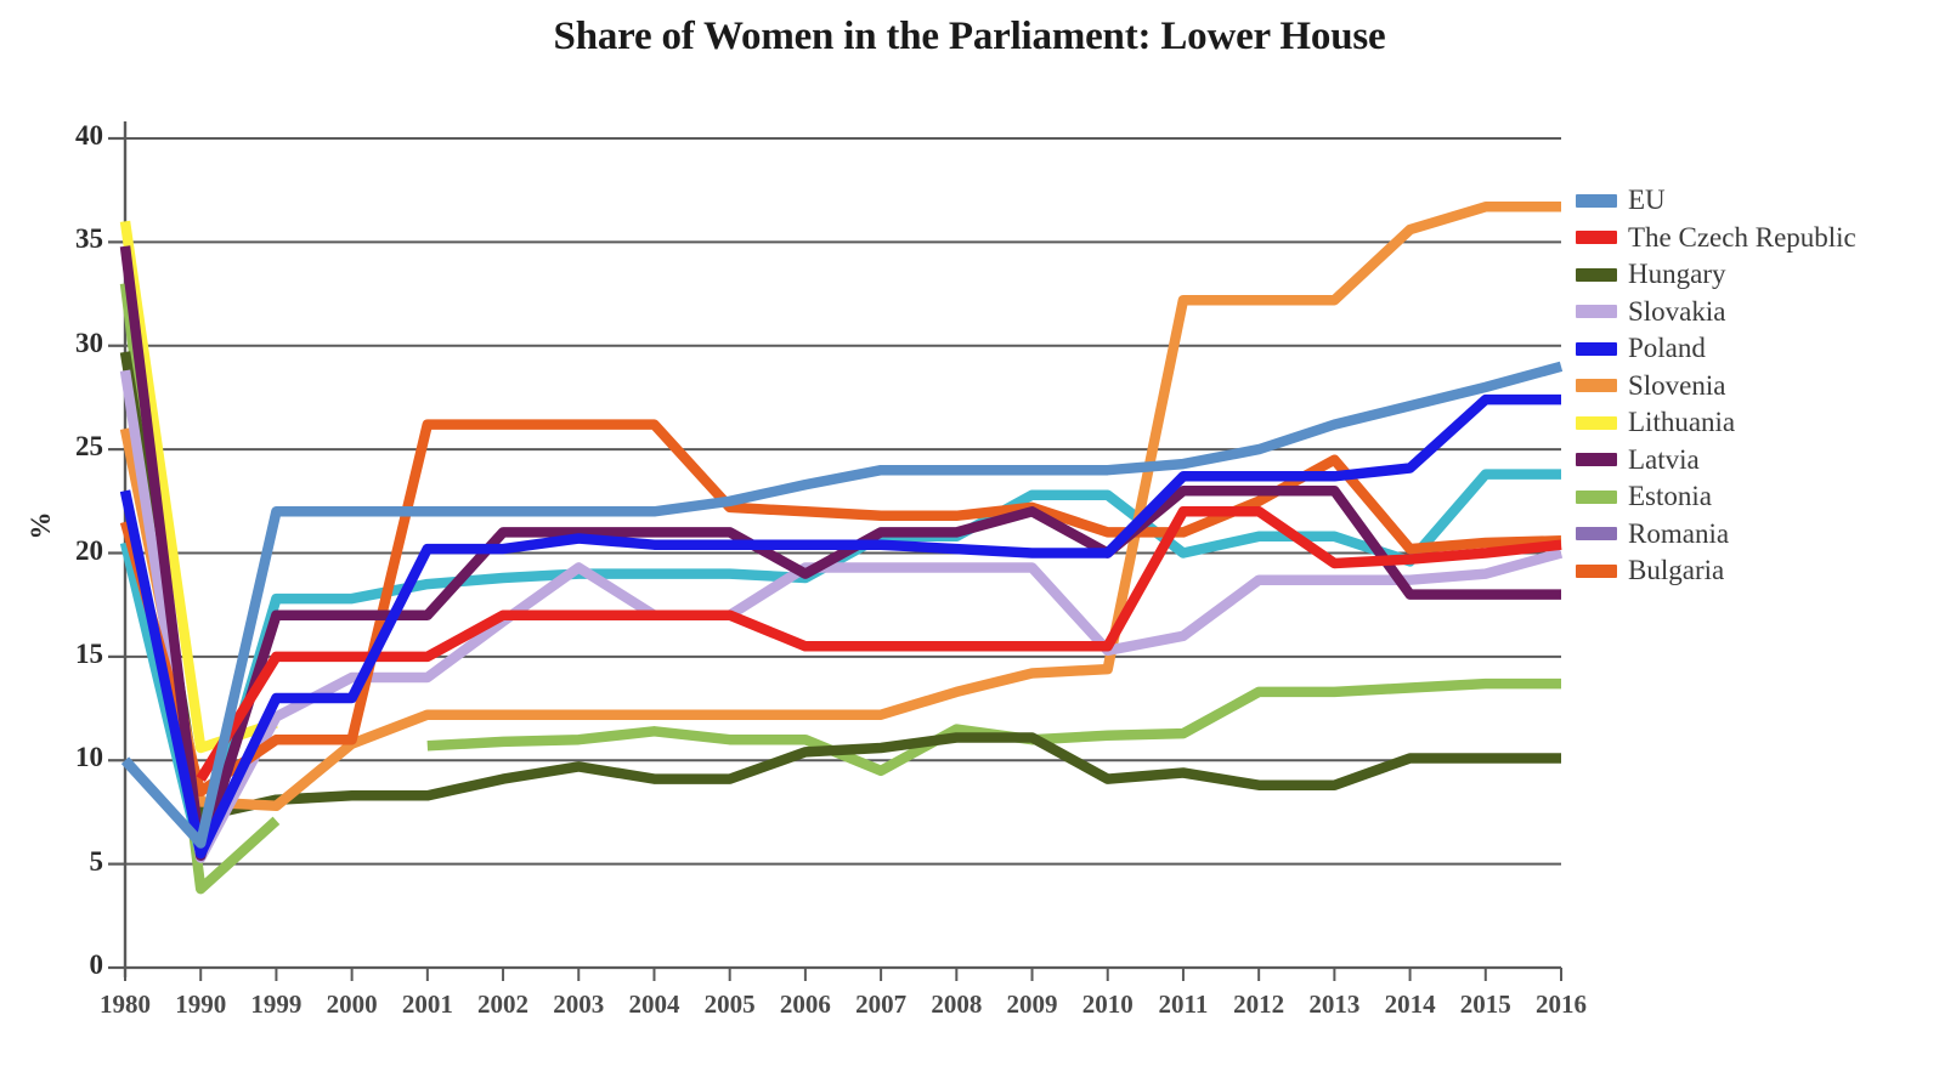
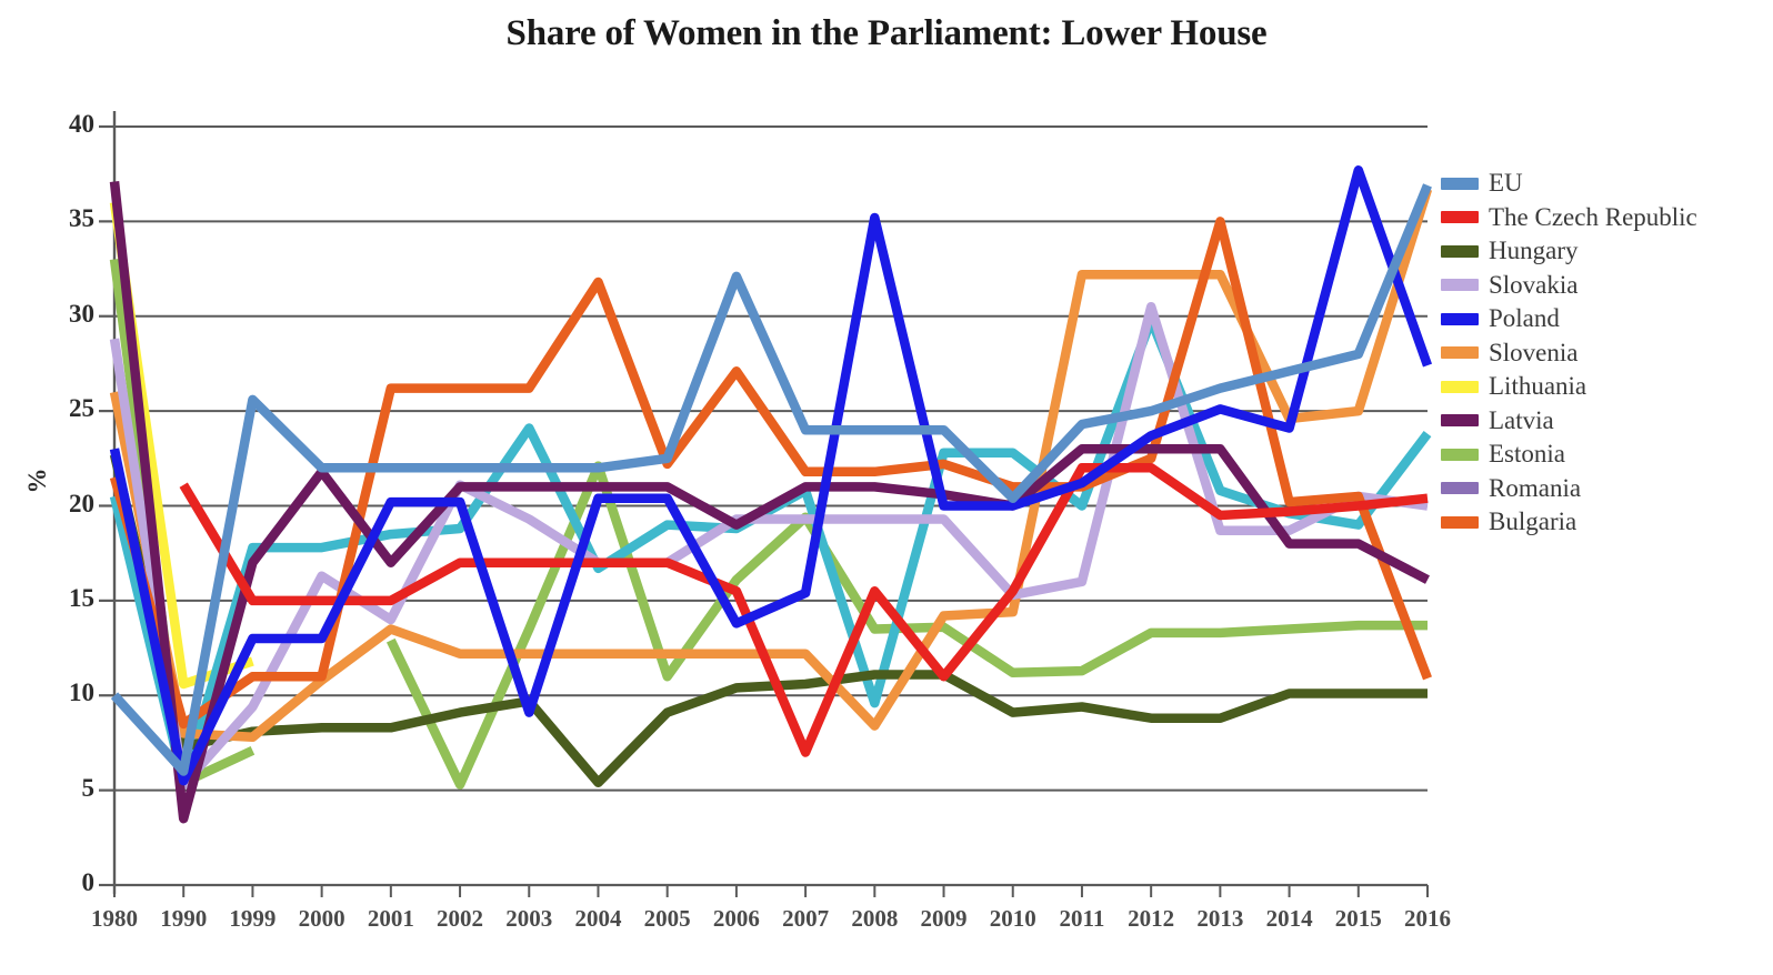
Hungary/1980: 29.7 -> 22.7
Latvia/1980: 34.8 -> 37.1
The Czech Republic/1990: 9.1 -> 21.1
Latvia/1990: 5.4 -> 3.5
Estonia/1990: 3.8 -> 5.4
EU/1999: 22.0 -> 25.6
Slovakia/1999: 12.1 -> 9.4
Slovakia/2000: 14.0 -> 16.3
Latvia/2000: 17.0 -> 21.8
Slovenia/2001: 12.2 -> 13.5
Estonia/2001: 10.7 -> 12.9
Slovakia/2002: 16.7 -> 21.1
Estonia/2002: 10.9 -> 5.3
Poland/2003: 20.7 -> 9.1
Estonia/2003: 11.0 -> 13.5
Romania/2003: 19.0 -> 24.1
Hungary/2004: 9.1 -> 5.4
Estonia/2004: 11.4 -> 22.1
Romania/2004: 19.0 -> 16.7
Bulgaria/2004: 26.2 -> 31.8
EU/2006: 23.3 -> 32.1
Poland/2006: 20.4 -> 13.8
Estonia/2006: 11.0 -> 16.1
Bulgaria/2006: 22.0 -> 27.1
The Czech Republic/2007: 15.5 -> 7.0
Poland/2007: 20.4 -> 15.4
Estonia/2007: 9.5 -> 19.4
Poland/2008: 20.2 -> 35.2
Slovenia/2008: 13.3 -> 8.4
Estonia/2008: 11.5 -> 13.5
Romania/2008: 20.8 -> 9.6
The Czech Republic/2009: 15.5 -> 11.0
Latvia/2009: 22.0 -> 20.6
Estonia/2009: 11.0 -> 13.6
EU/2010: 24.0 -> 20.4
Poland/2011: 23.7 -> 21.2
Slovakia/2012: 18.7 -> 30.5
Romania/2012: 20.8 -> 29.8
Poland/2013: 23.7 -> 25.1
Bulgaria/2013: 24.5 -> 35.0
Slovenia/2014: 35.6 -> 24.6
Slovakia/2015: 19.0 -> 20.5
Poland/2015: 27.4 -> 37.7
Slovenia/2015: 36.7 -> 25.0
Romania/2015: 23.8 -> 19.0
EU/2016: 29.0 -> 36.9
Latvia/2016: 18.0 -> 16.1
Bulgaria/2016: 20.6 -> 10.9
